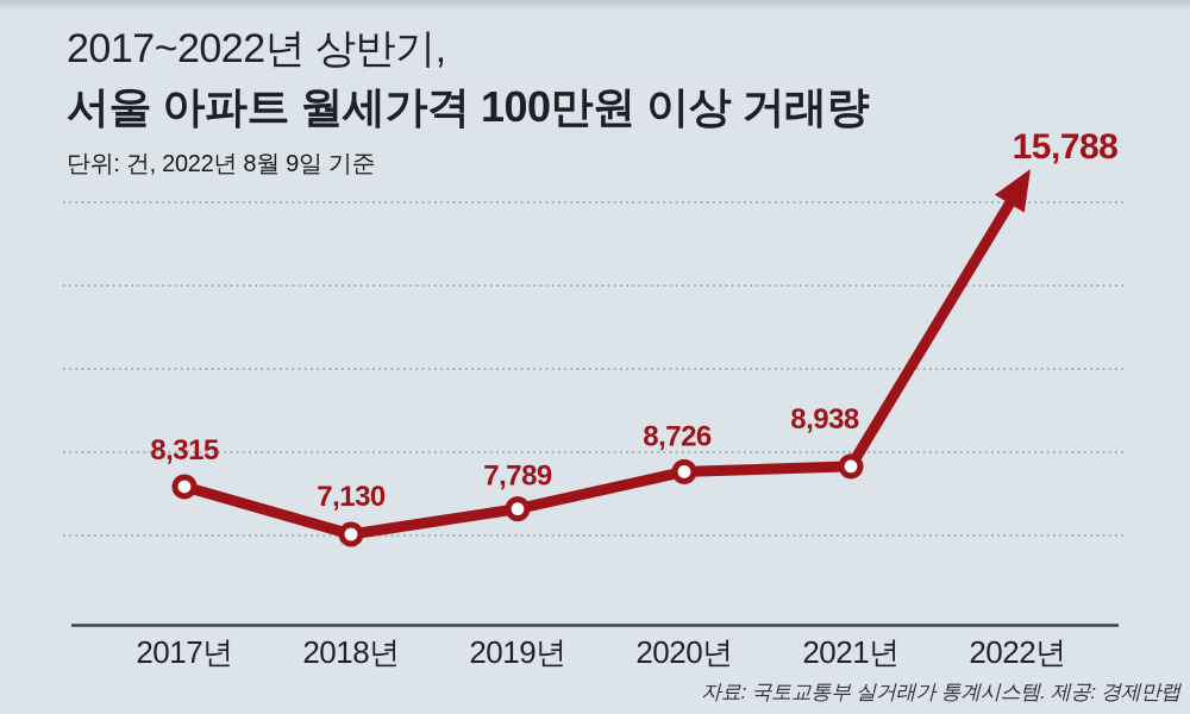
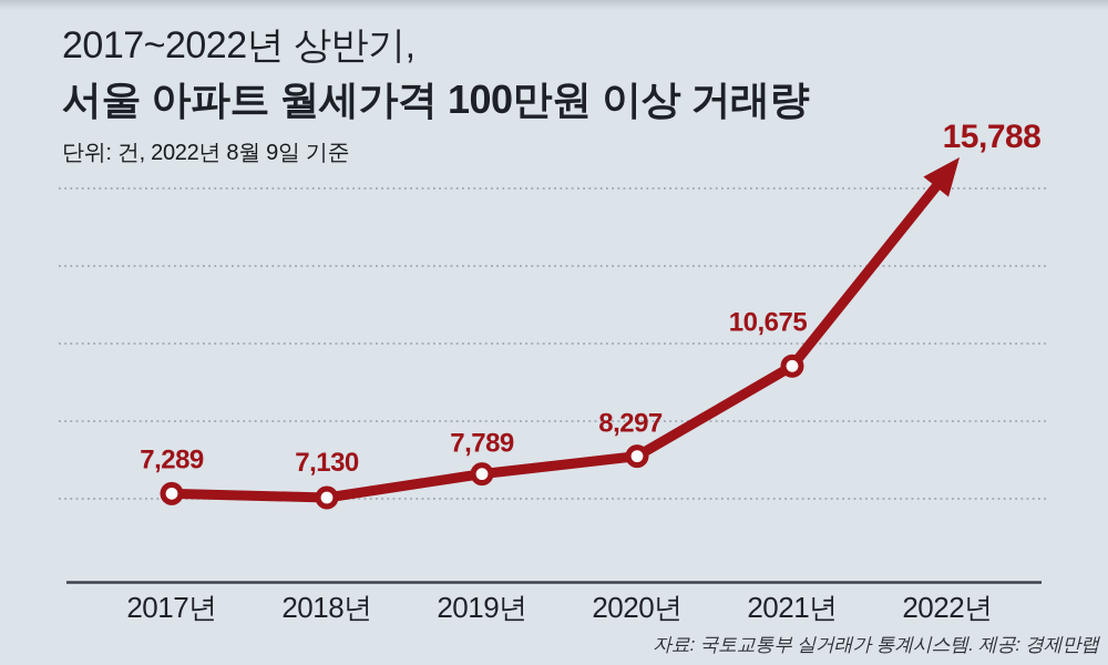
2017년: 8,315 -> 7,289
2020년: 8,726 -> 8,297
2021년: 8,938 -> 10,675
